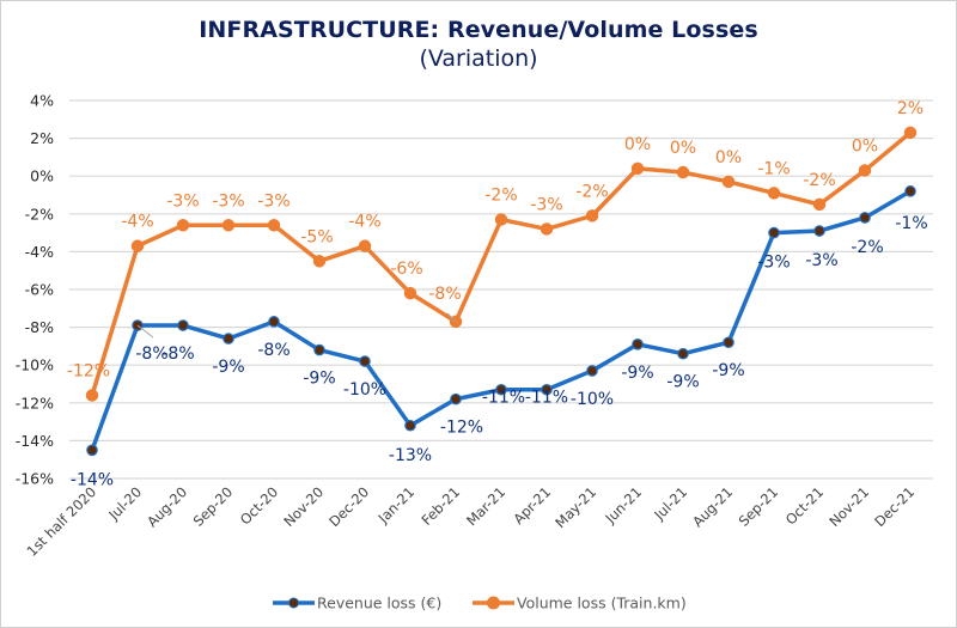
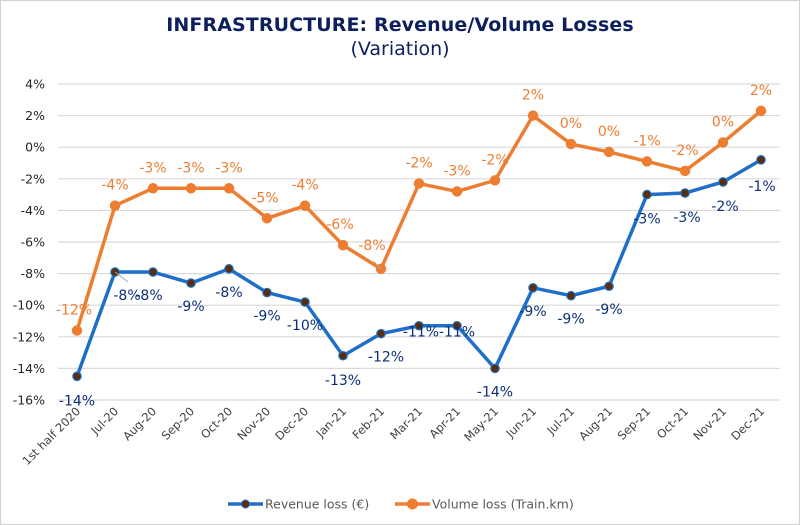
Revenue loss (€)/May-21: -10% -> -14%
Volume loss (Train.km)/Jun-21: 0% -> 2%
